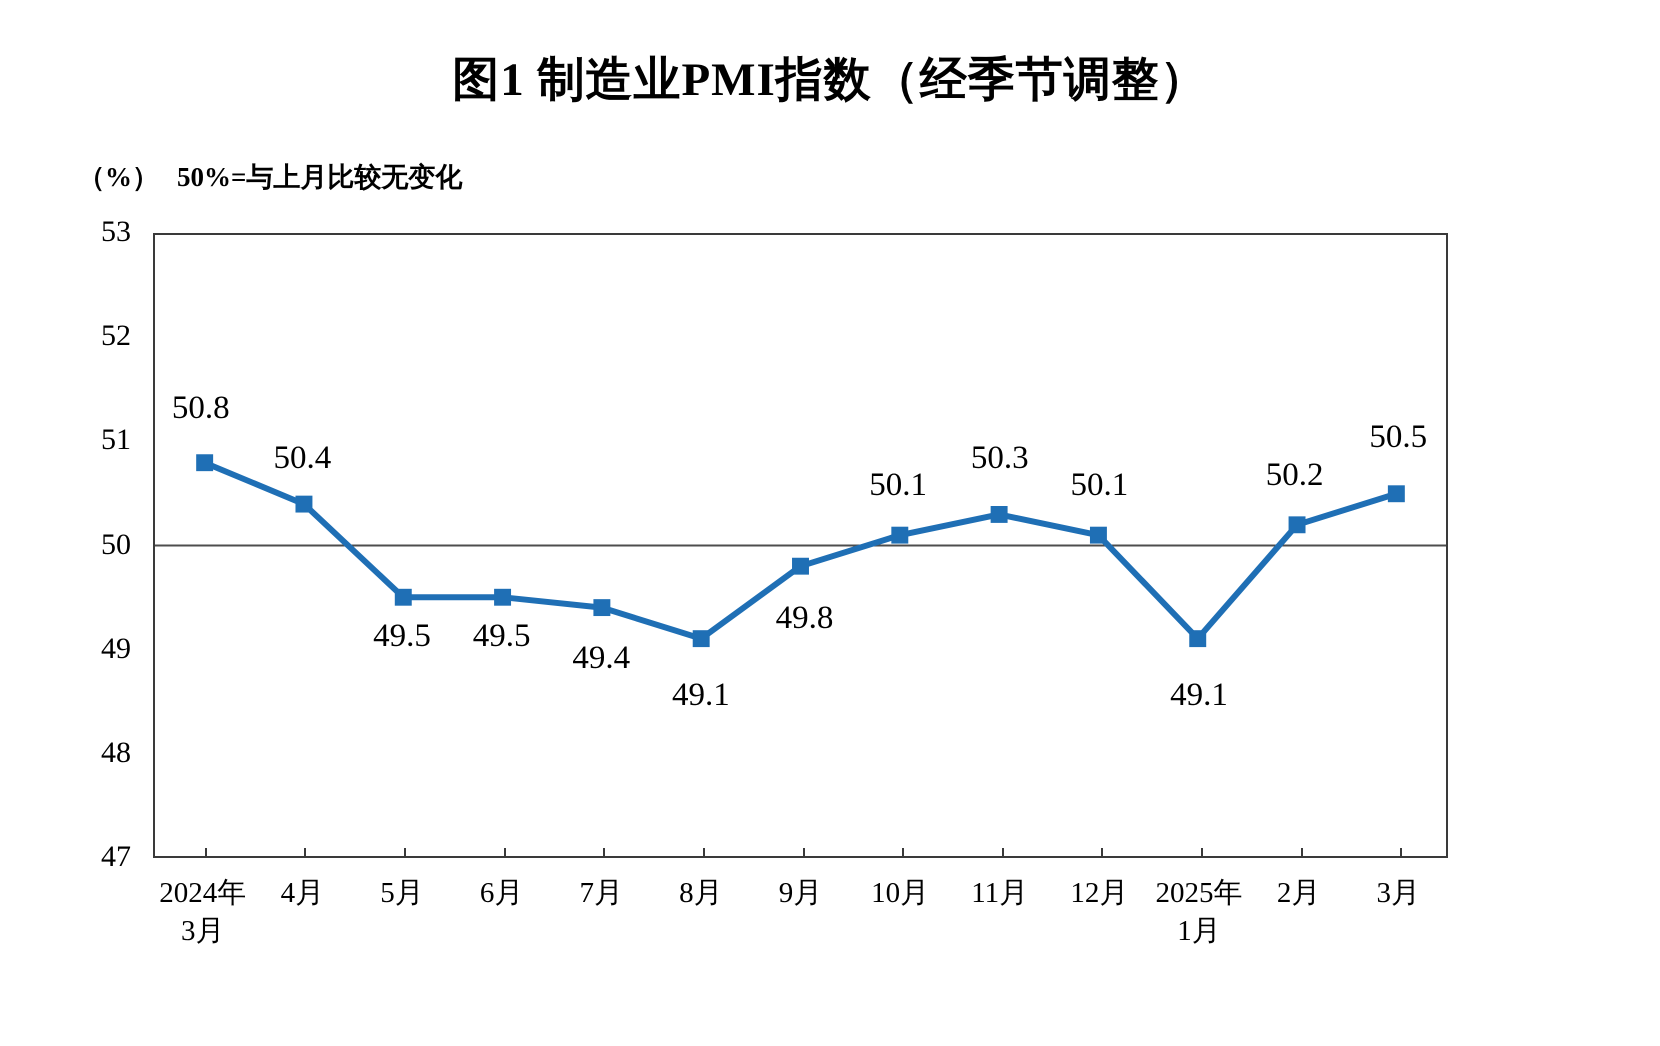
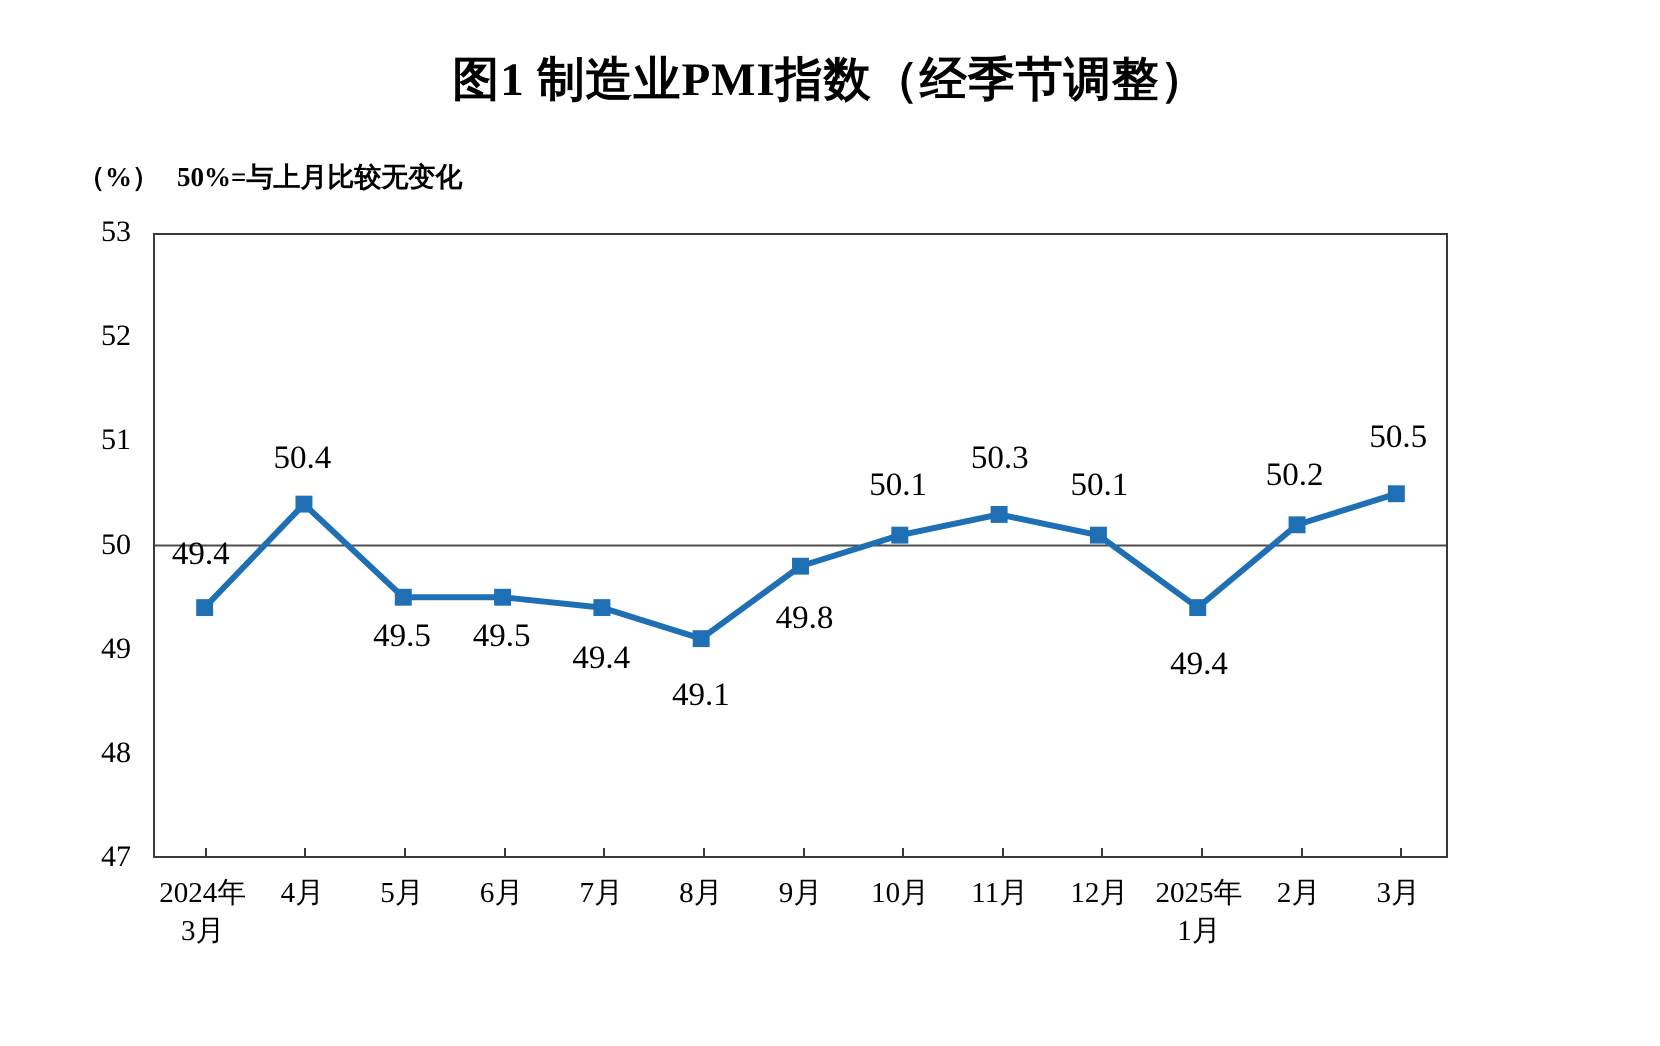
2024年 3月: 50.8 -> 49.4
2025年 1月: 49.1 -> 49.4
